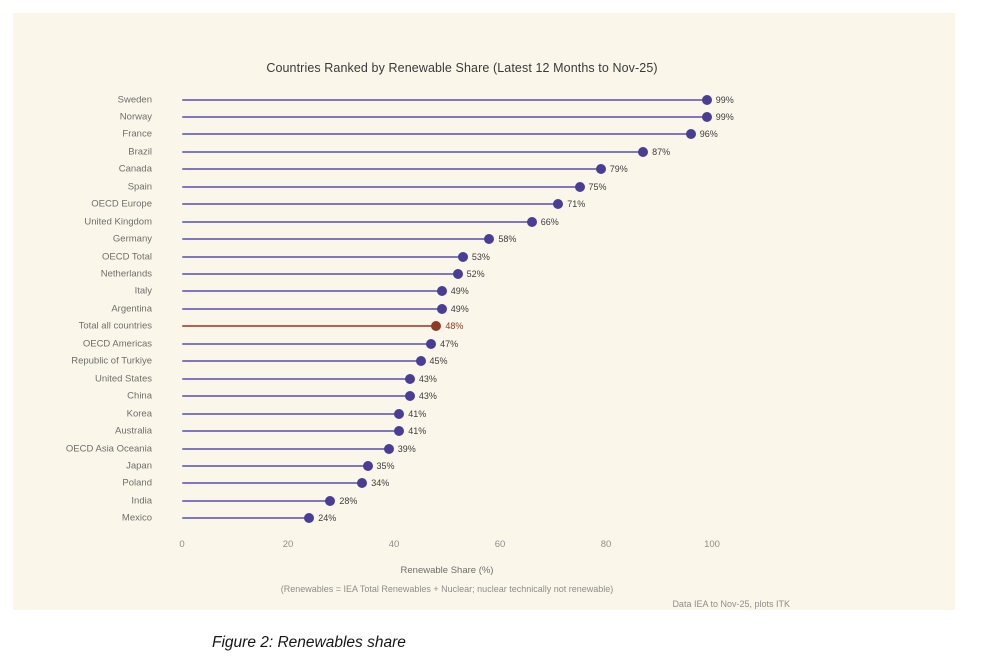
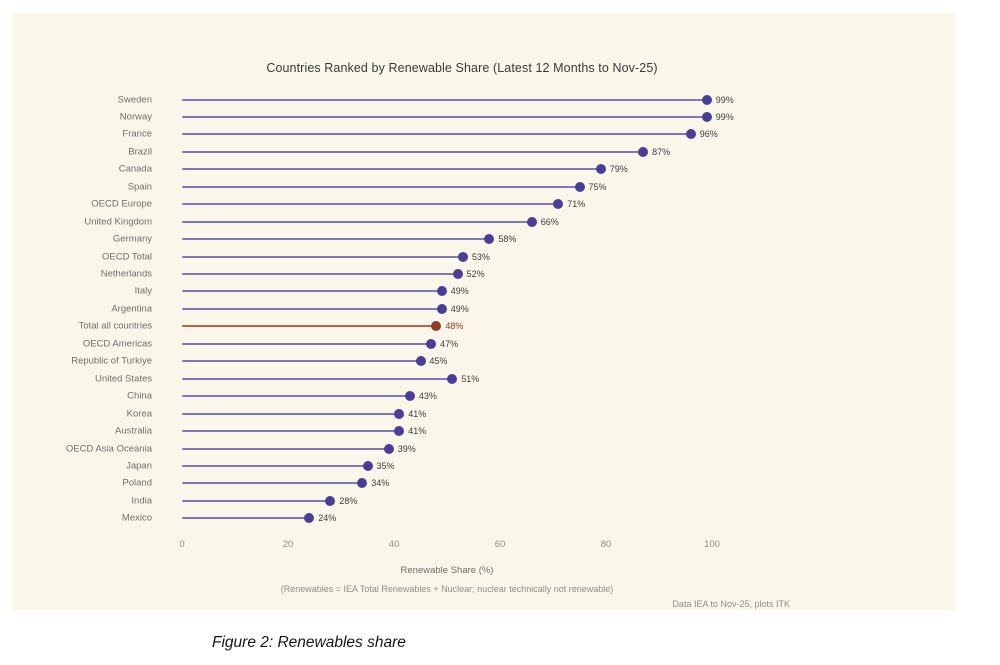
United States: 43% -> 51%
